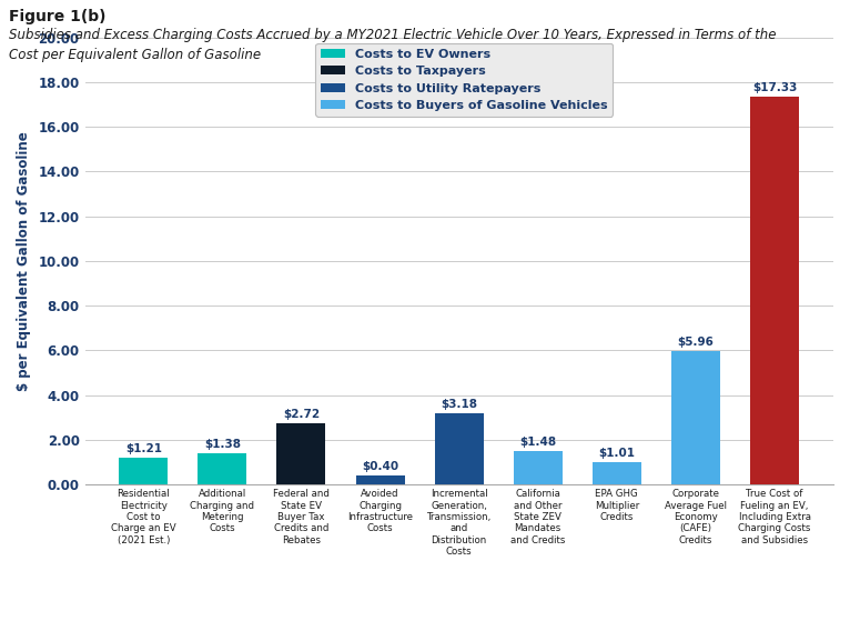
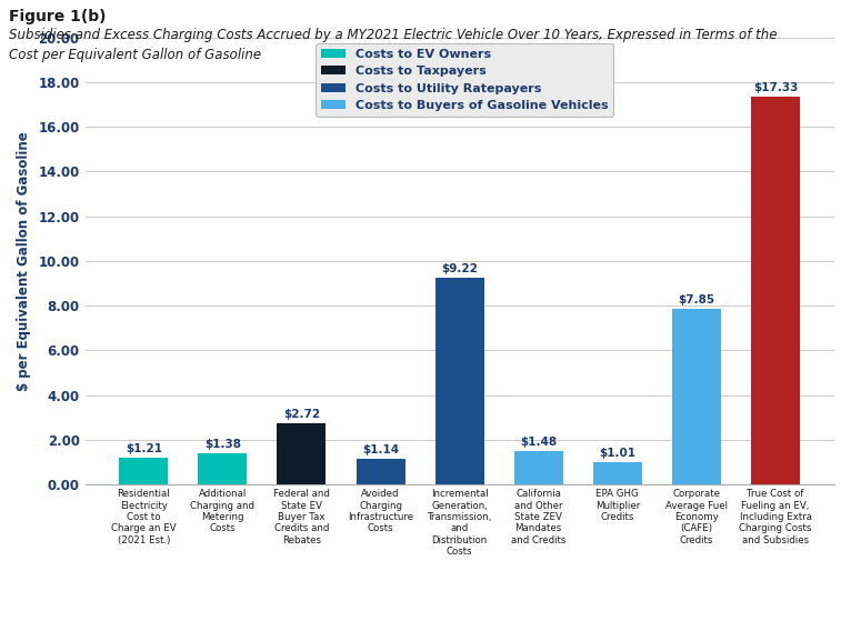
Avoided Charging Infrastructure Costs: $0.40 -> $1.14
Incremental Generation, Transmission, and Distribution Costs: $3.18 -> $9.22
Corporate Average Fuel Economy (CAFE) Credits: $5.96 -> $7.85
